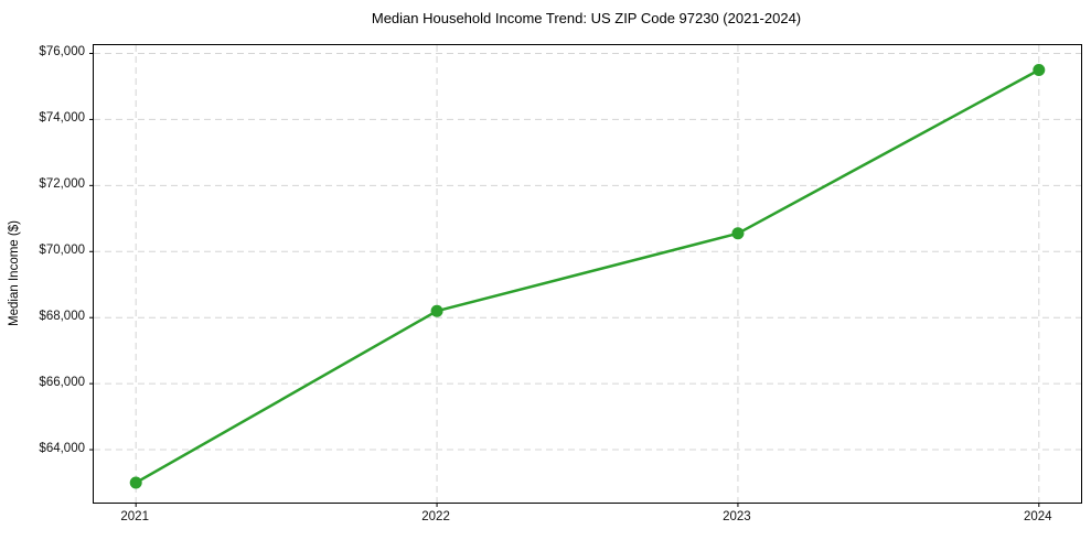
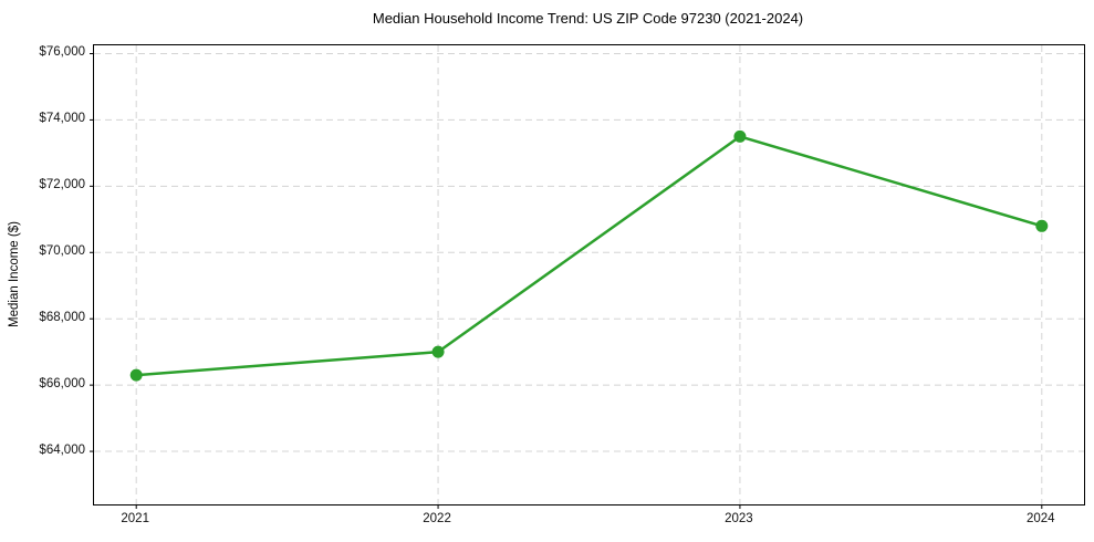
2021: $63000 -> $66300
2022: $68200 -> $67000
2023: $70600 -> $73500
2024: $75500 -> $70800
